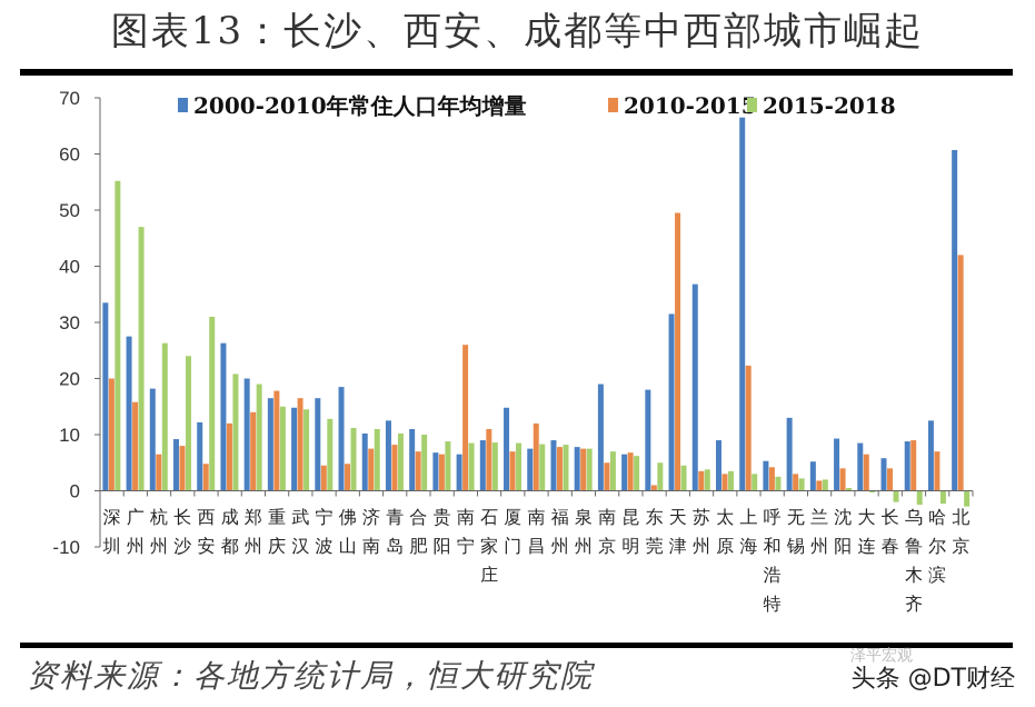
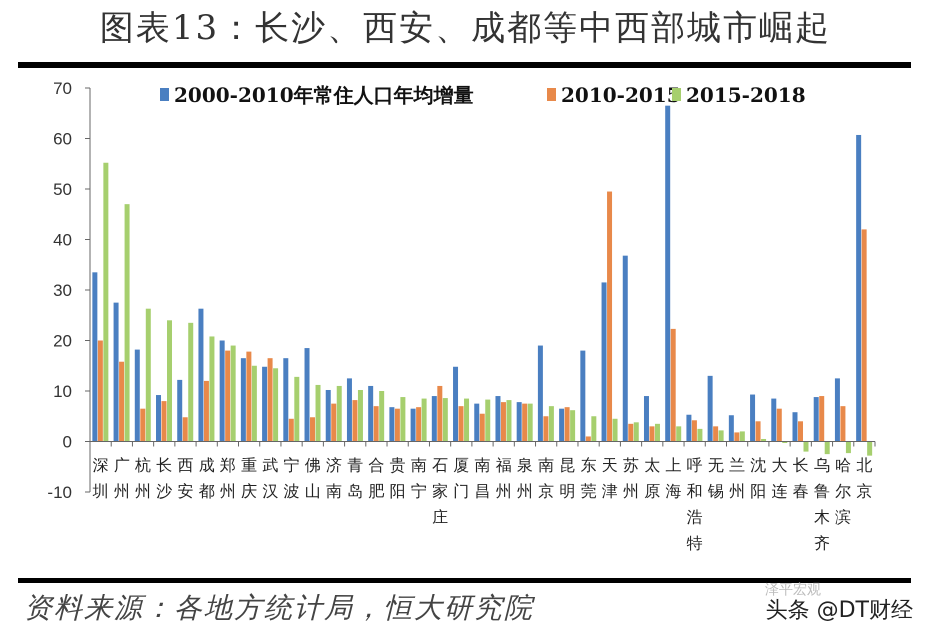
2015-2018/西安: 31 -> 24
2010-2015/郑州: 14 -> 18
2010-2015/南宁: 26 -> 7
2010-2015/南昌: 12 -> 6
